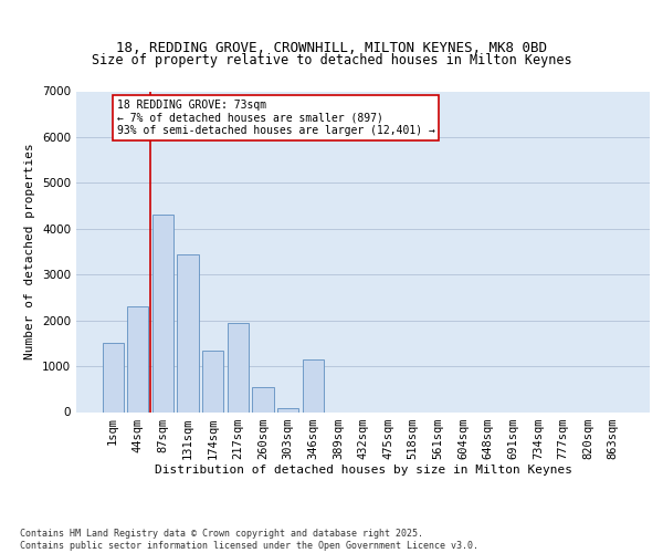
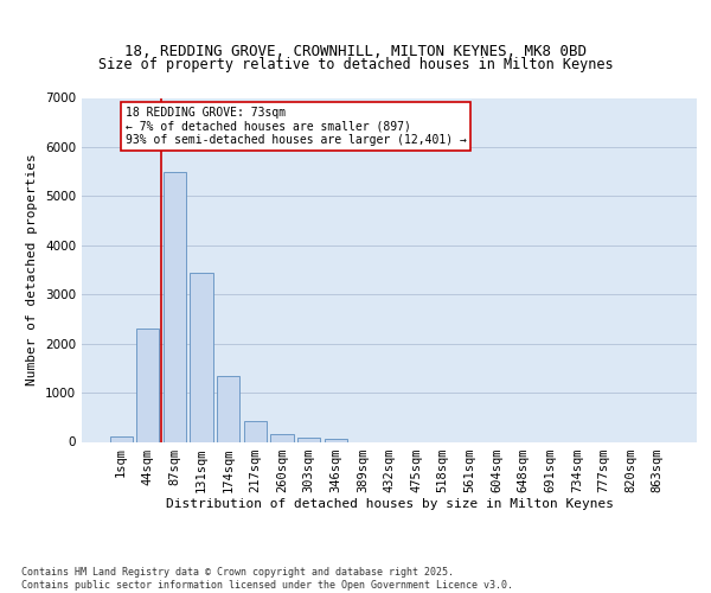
1sqm: 1500 -> 100
87sqm: 4300 -> 5500
217sqm: 1950 -> 430
260sqm: 550 -> 160
346sqm: 1150 -> 50
